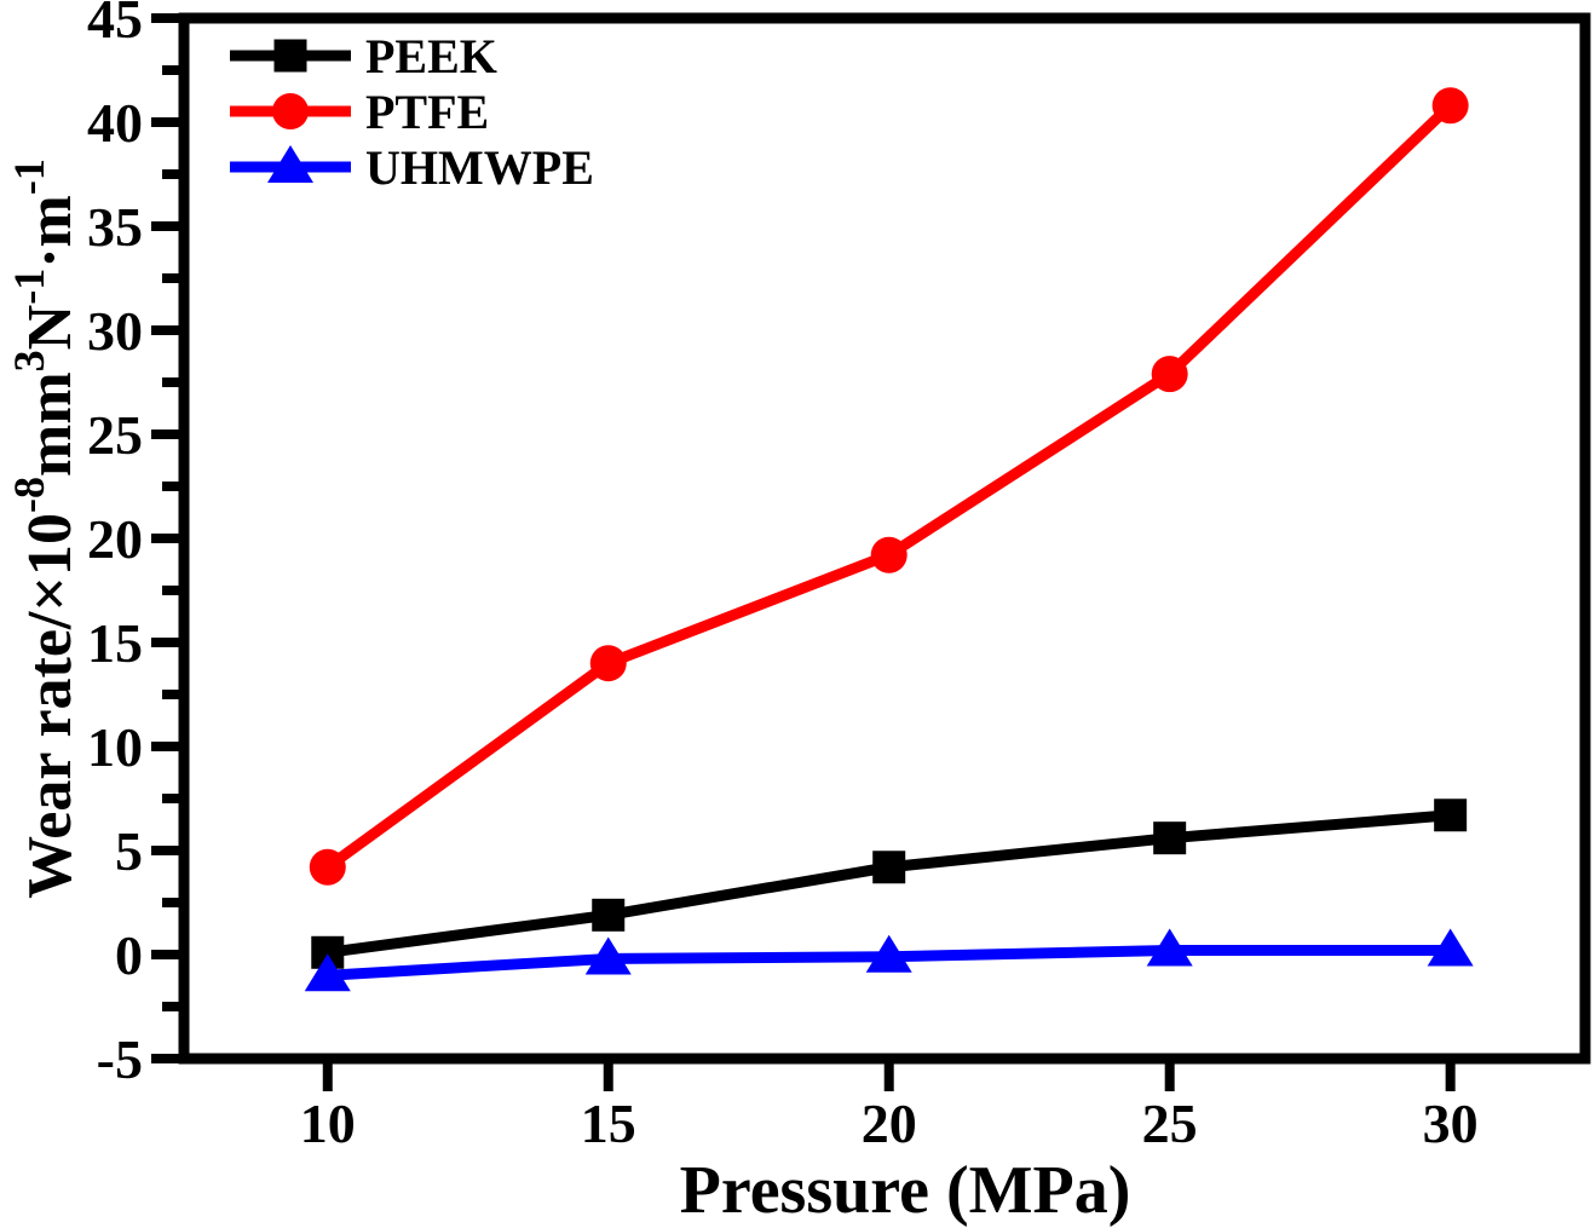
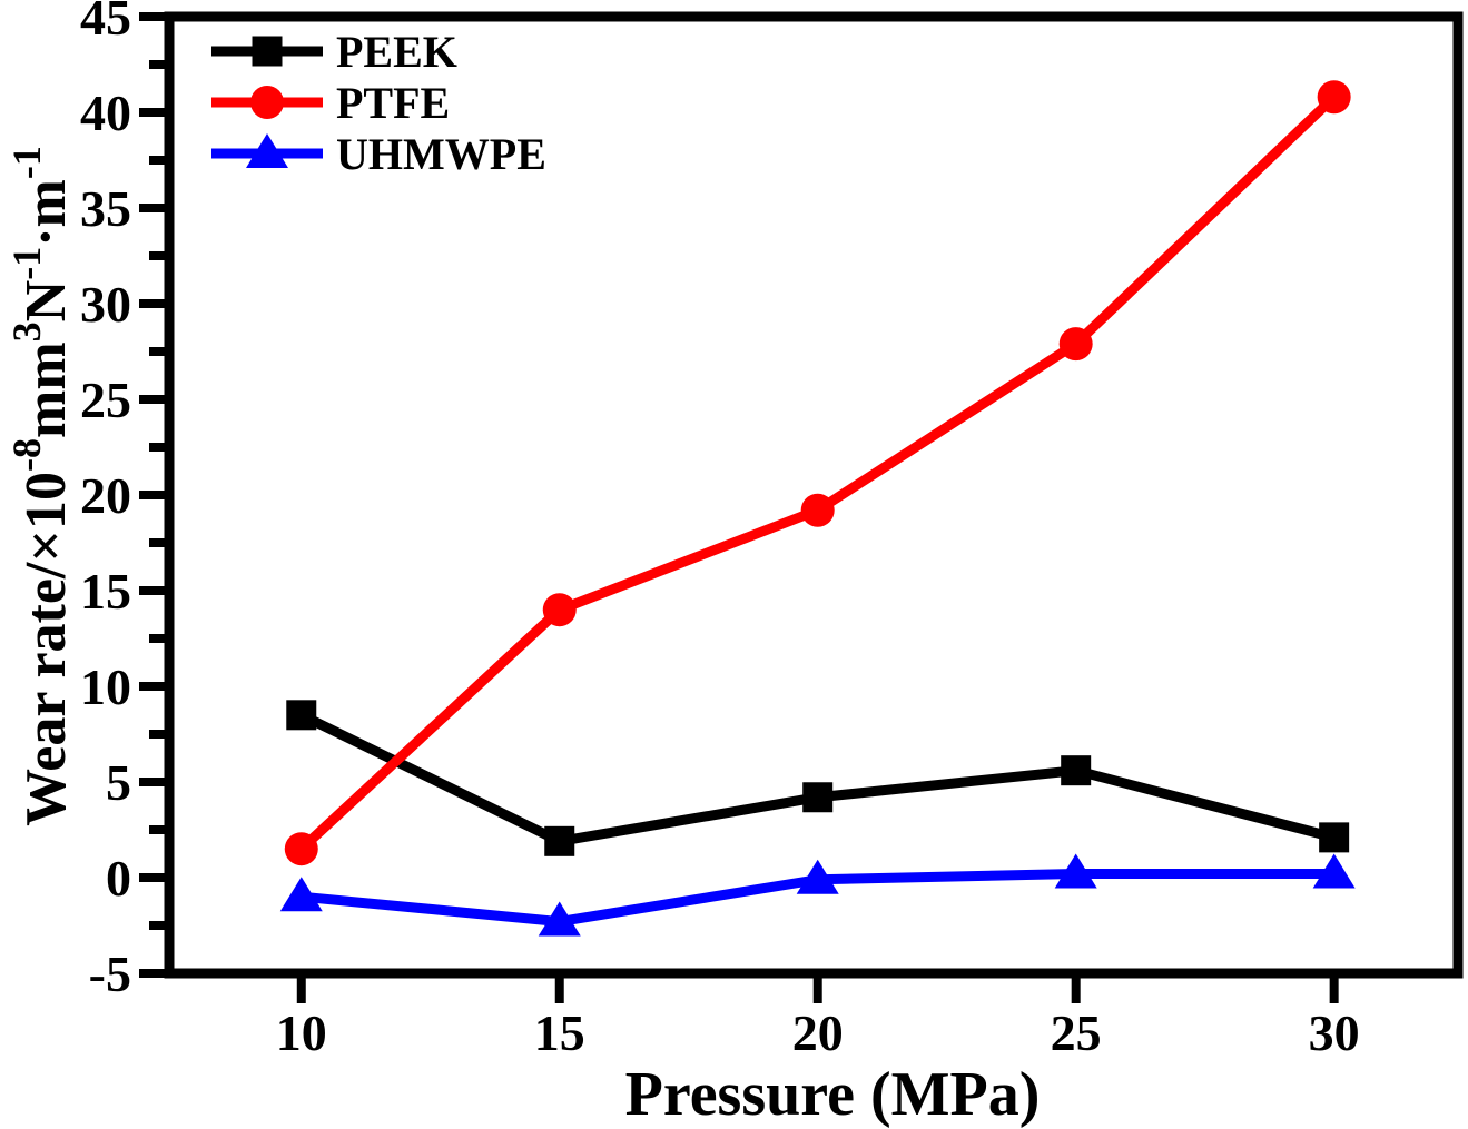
PEEK/10: 0.1 -> 8.5
PTFE/10: 4.2 -> 1.5
UHMWPE/15: -0.2 -> -2.3
PEEK/30: 6.7 -> 2.1
